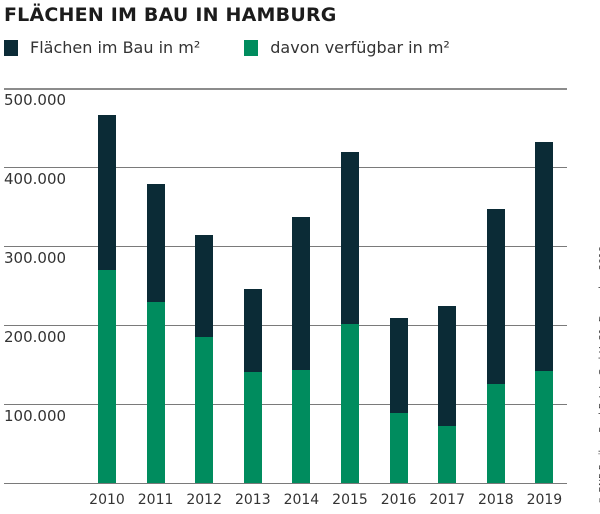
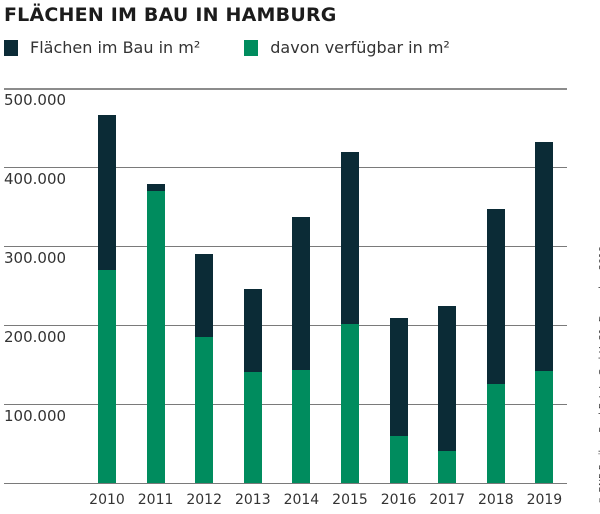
davon verfügbar in m²/2011: 230000 -> 370000
Flächen im Bau in m²/2012: 310000 -> 290000
davon verfügbar in m²/2016: 90000 -> 60000
davon verfügbar in m²/2017: 70000 -> 40000
